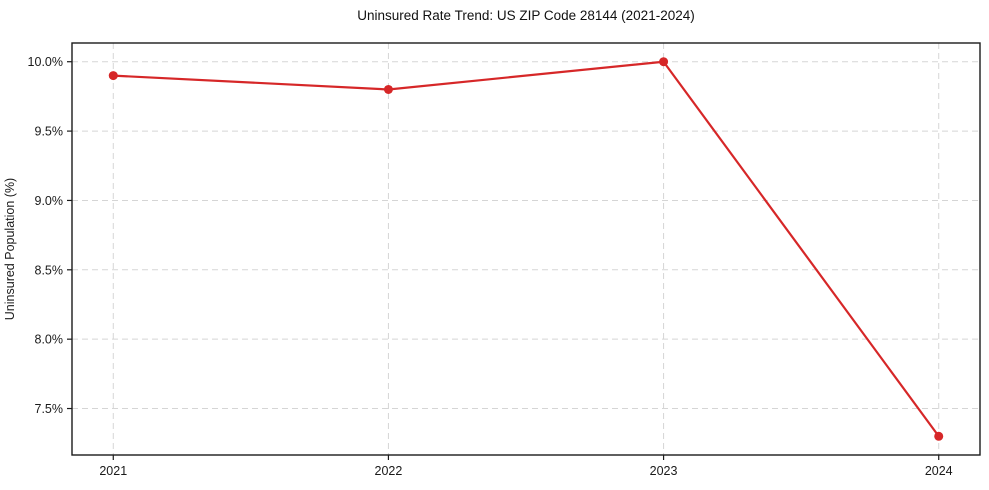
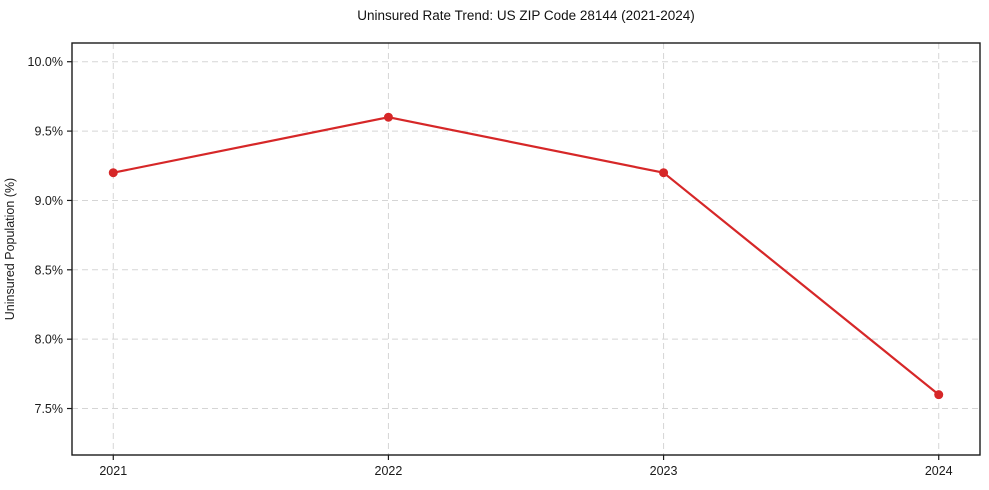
2021: 9.9% -> 9.2%
2022: 9.8% -> 9.6%
2023: 10.0% -> 9.2%
2024: 7.3% -> 7.6%
